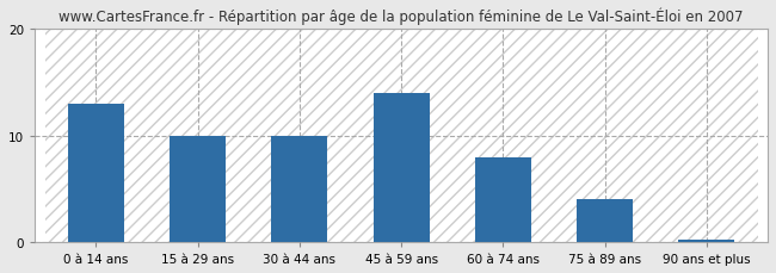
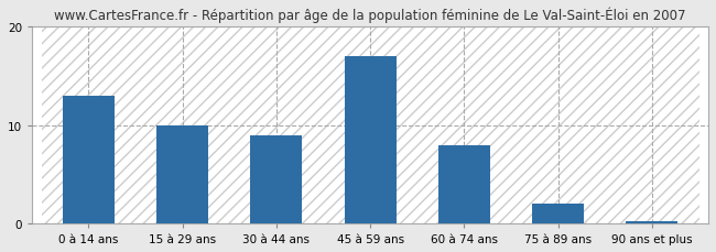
30 à 44 ans: 10.0 -> 9.0
45 à 59 ans: 14.0 -> 17.0
75 à 89 ans: 4.0 -> 2.0
